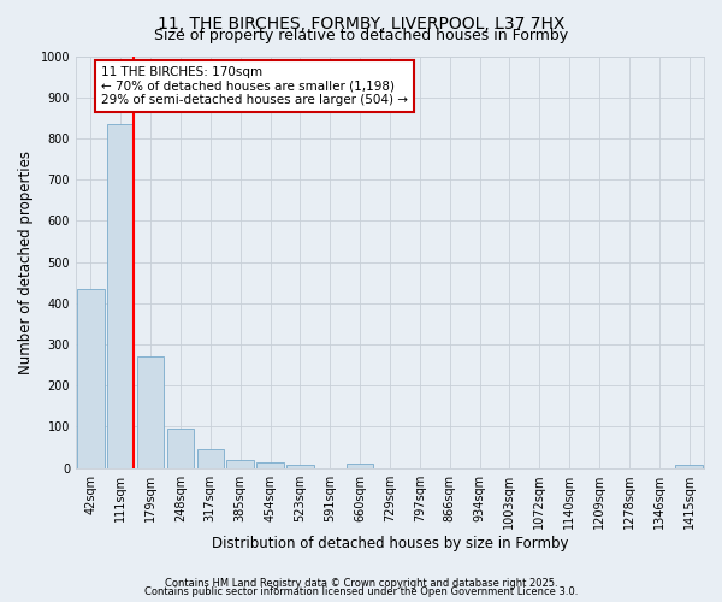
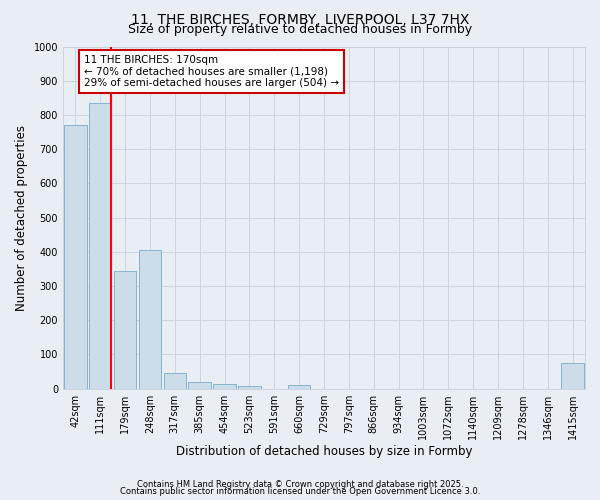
42sqm: 435 -> 770
179sqm: 270 -> 345
248sqm: 95 -> 405
1415sqm: 8 -> 75
